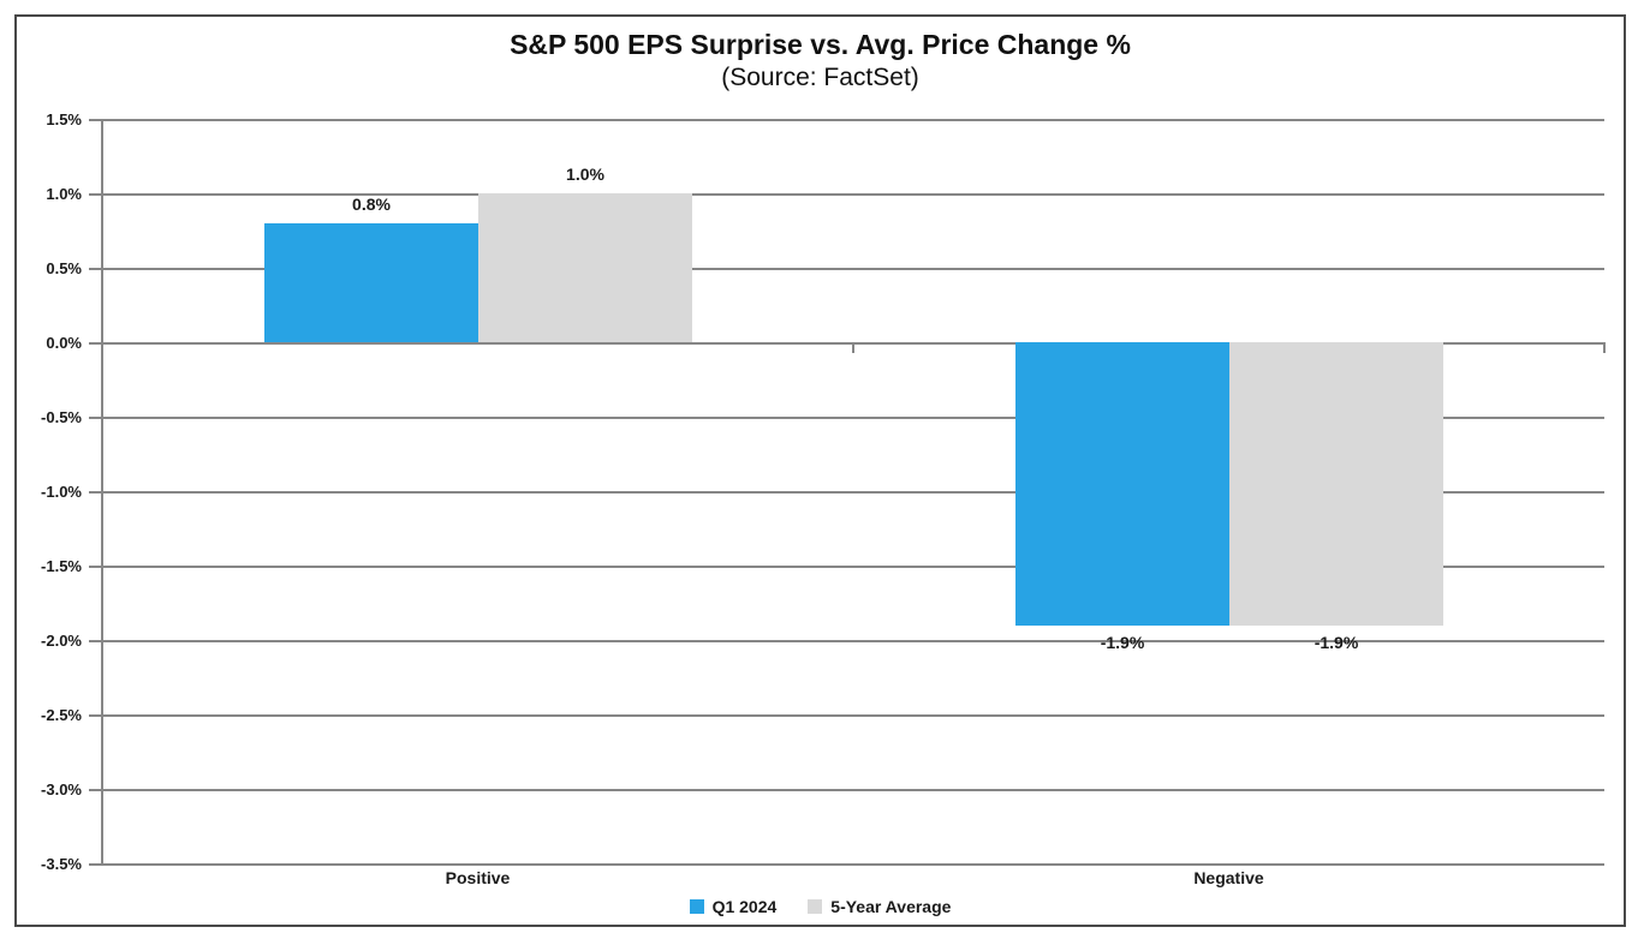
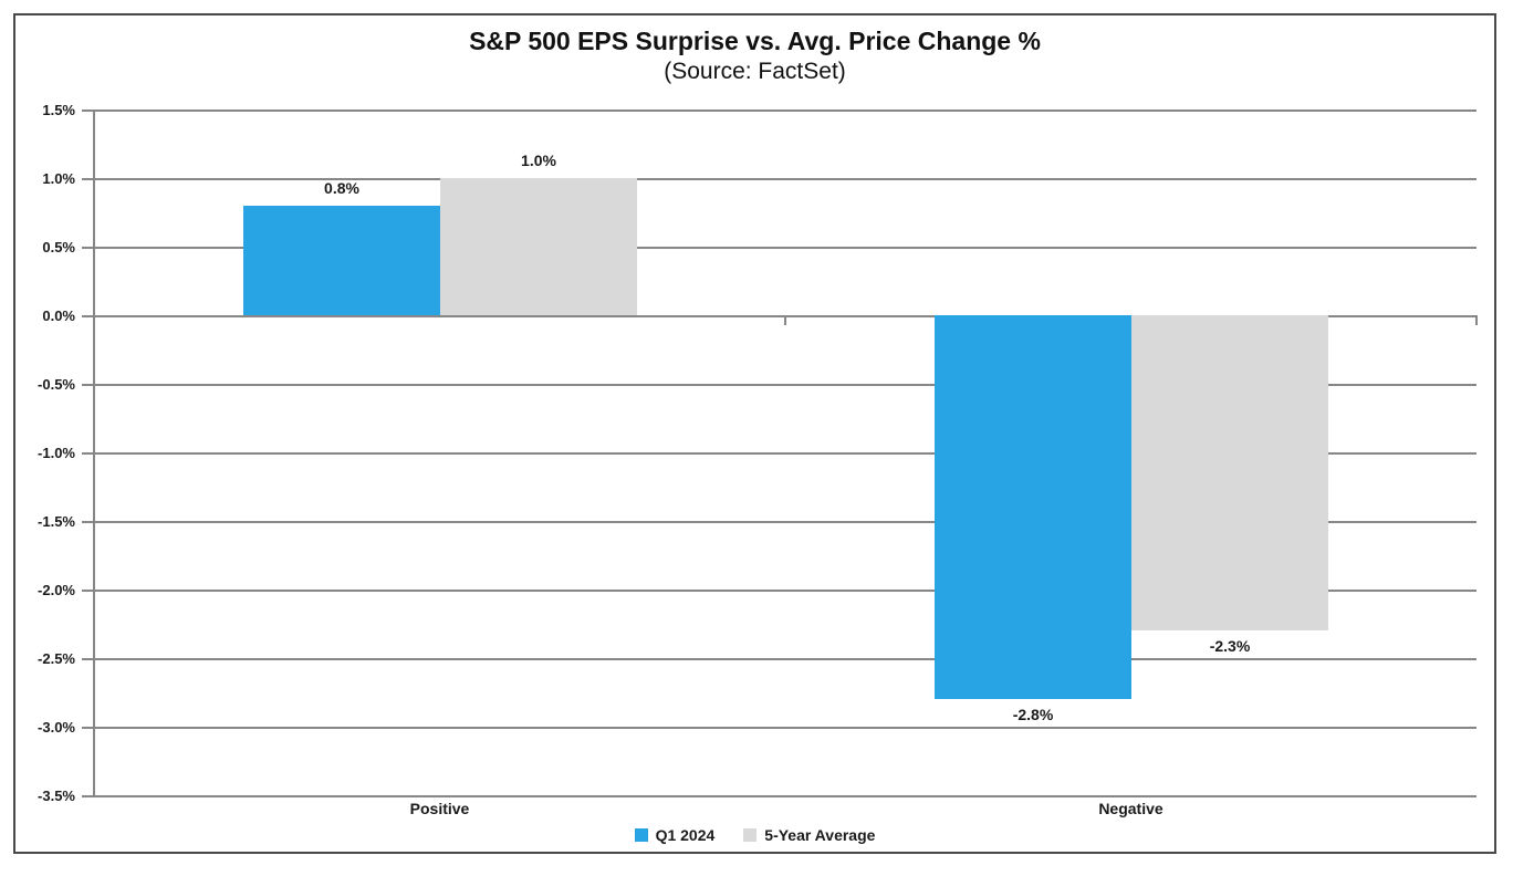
Q1 2024/Negative: -1.9% -> -2.8%
5-Year Average/Negative: -1.9% -> -2.3%
